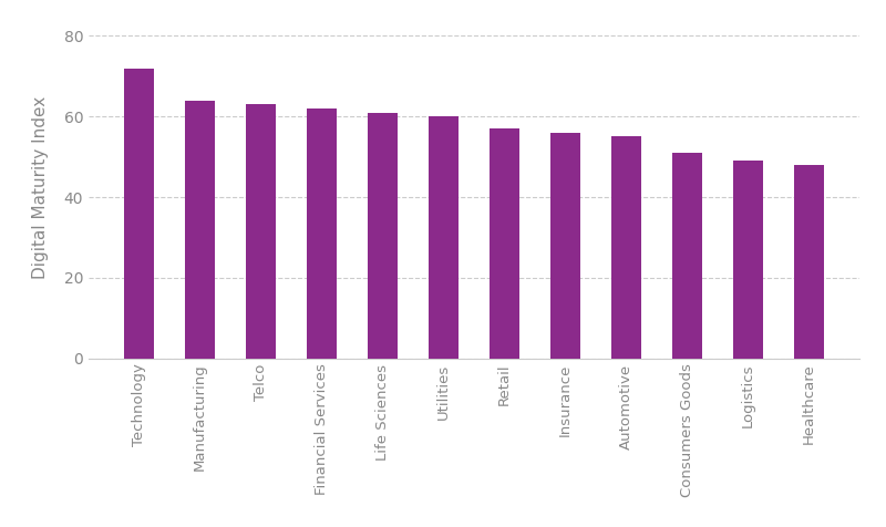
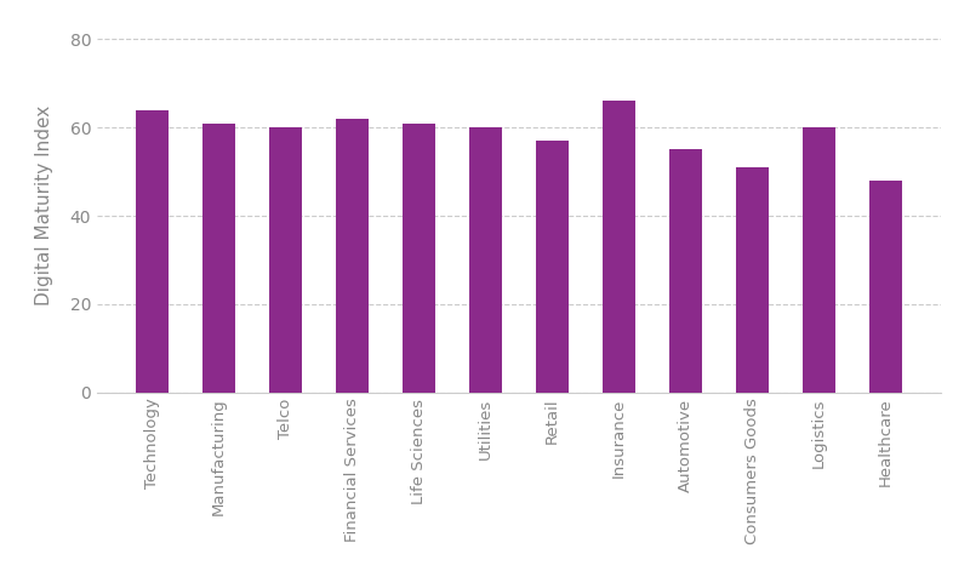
Technology: 72 -> 64
Manufacturing: 64 -> 61
Telco: 63 -> 60
Insurance: 56 -> 66
Logistics: 49 -> 60
